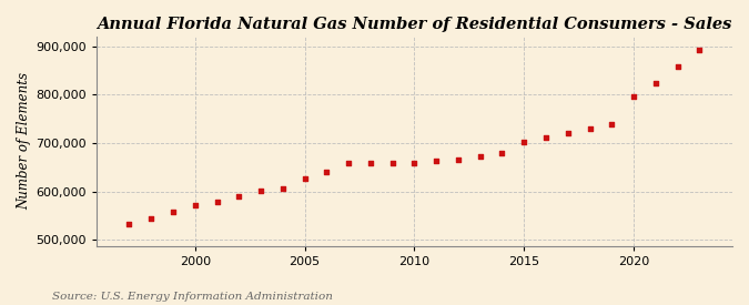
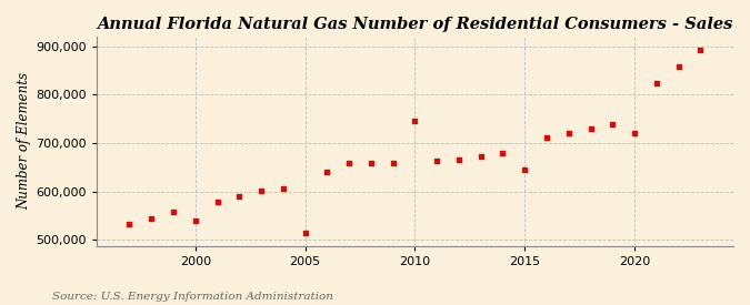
2000: 572,000 -> 540,000
2005: 628,000 -> 515,000
2010: 660,000 -> 745,000
2015: 702,000 -> 645,000
2020: 797,000 -> 720,000
